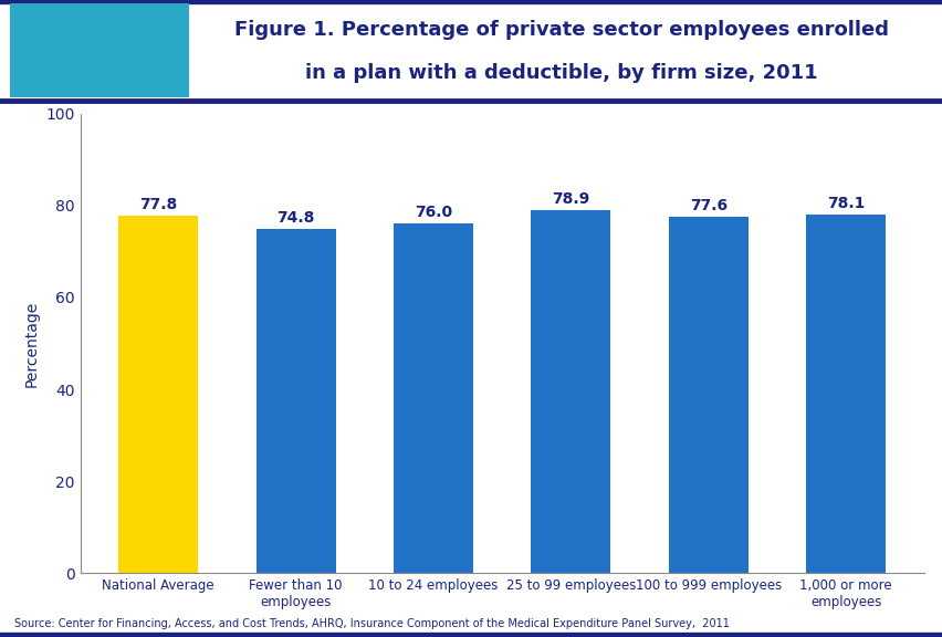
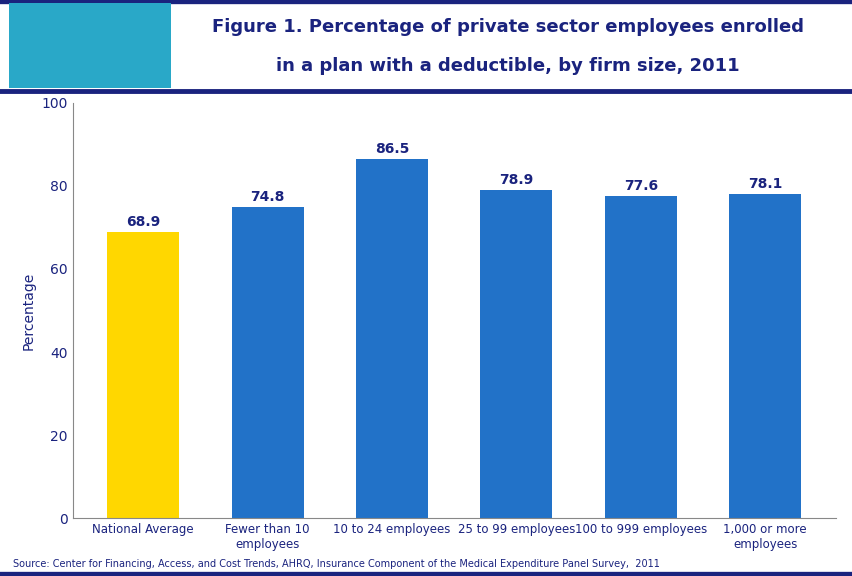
National Average: 77.8 -> 68.9
10 to 24 employees: 76.0 -> 86.5
